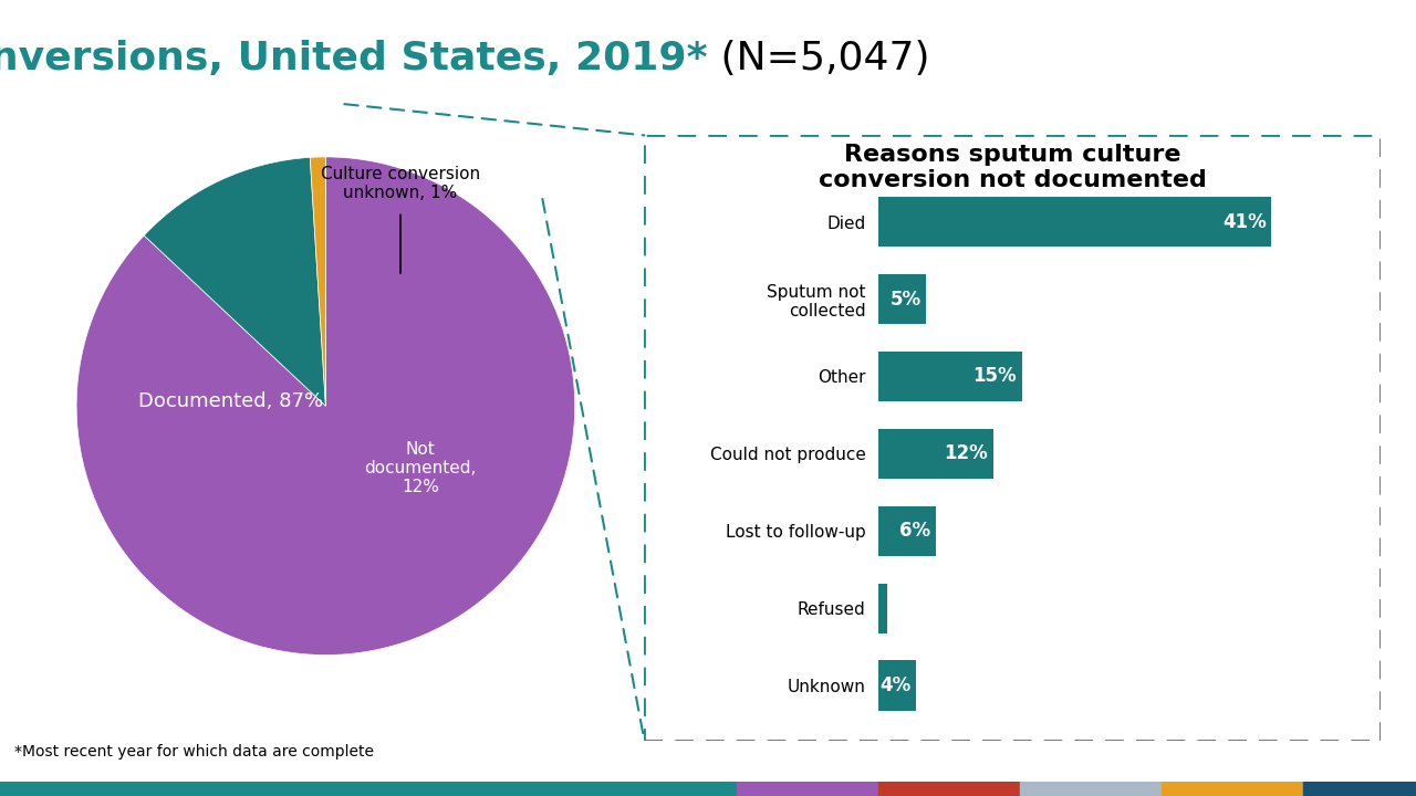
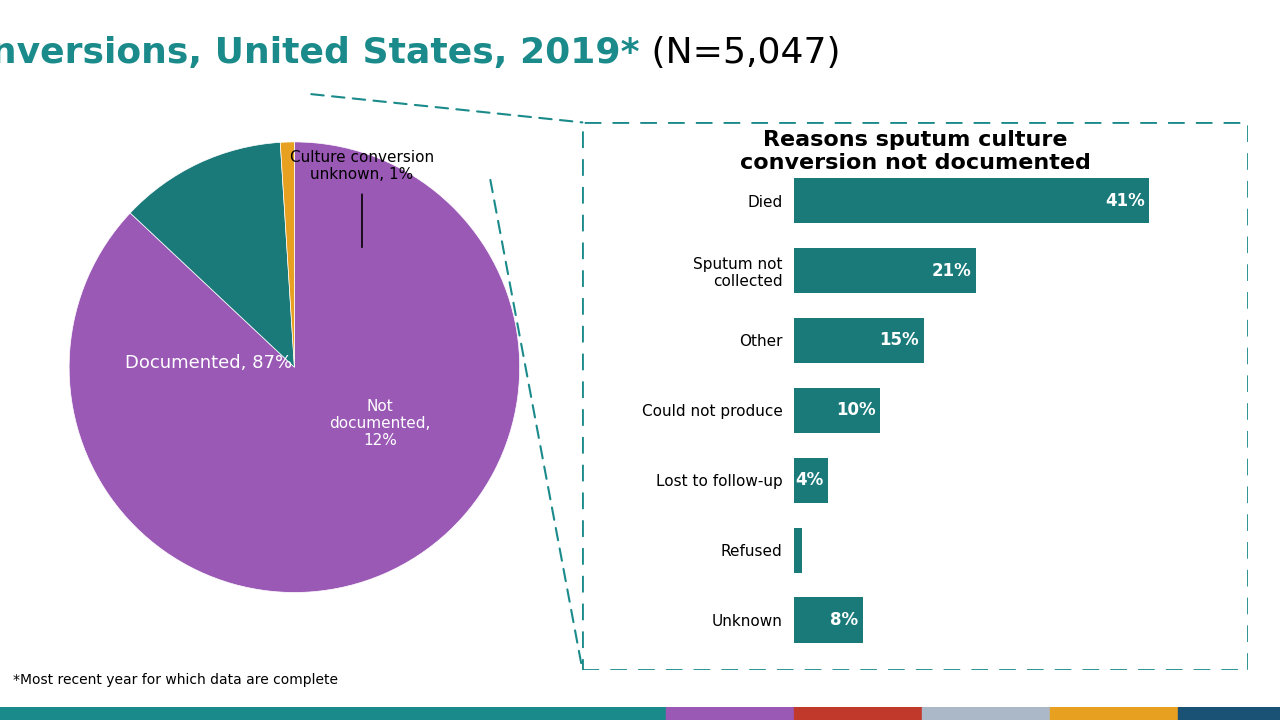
Sputum not collected: 5% -> 21%
Could not produce: 12% -> 10%
Lost to follow-up: 6% -> 4%
Unknown: 4% -> 8%
